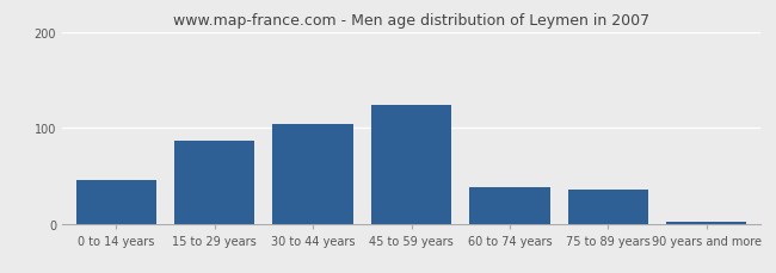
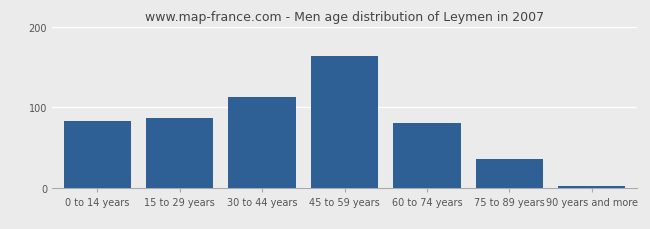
0 to 14 years: 46 -> 83
30 to 44 years: 104 -> 112
45 to 59 years: 124 -> 163
60 to 74 years: 38 -> 80
